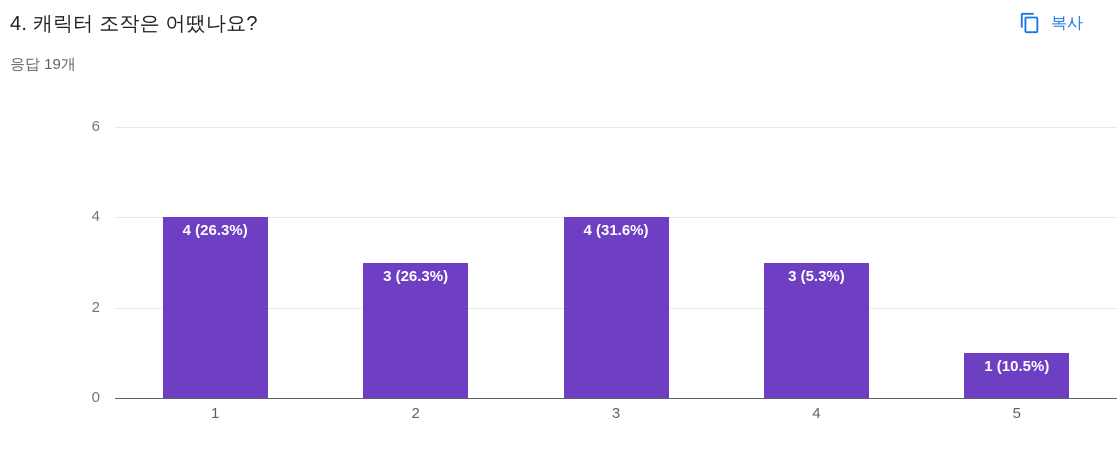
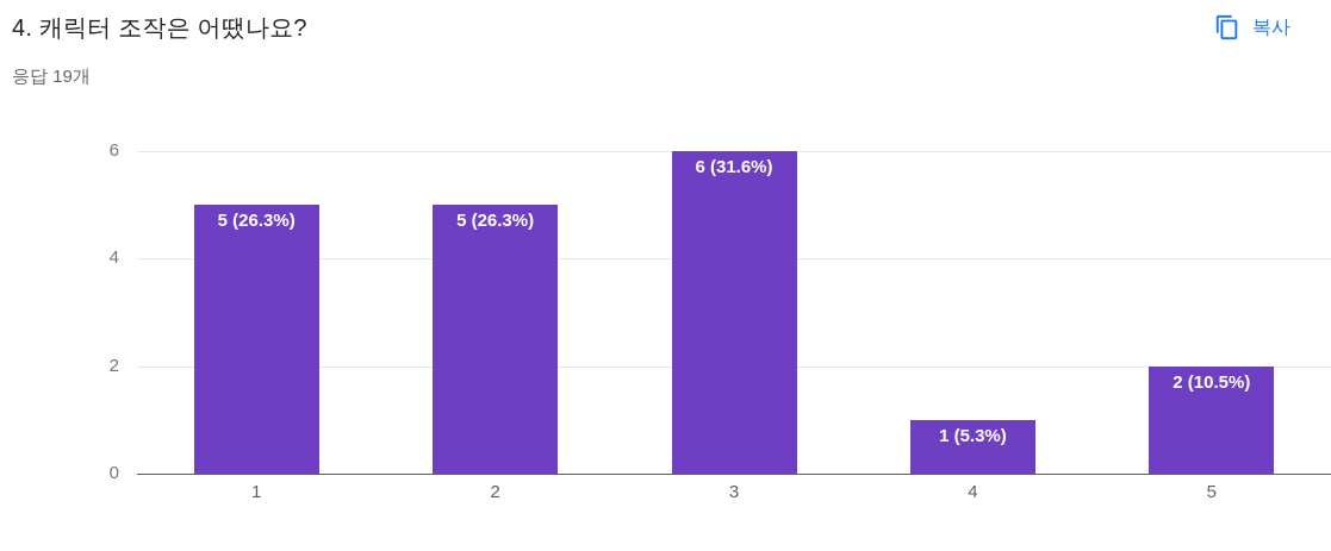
1: 4 -> 5
2: 3 -> 5
3: 4 -> 6
4: 3 -> 1
5: 1 -> 2
